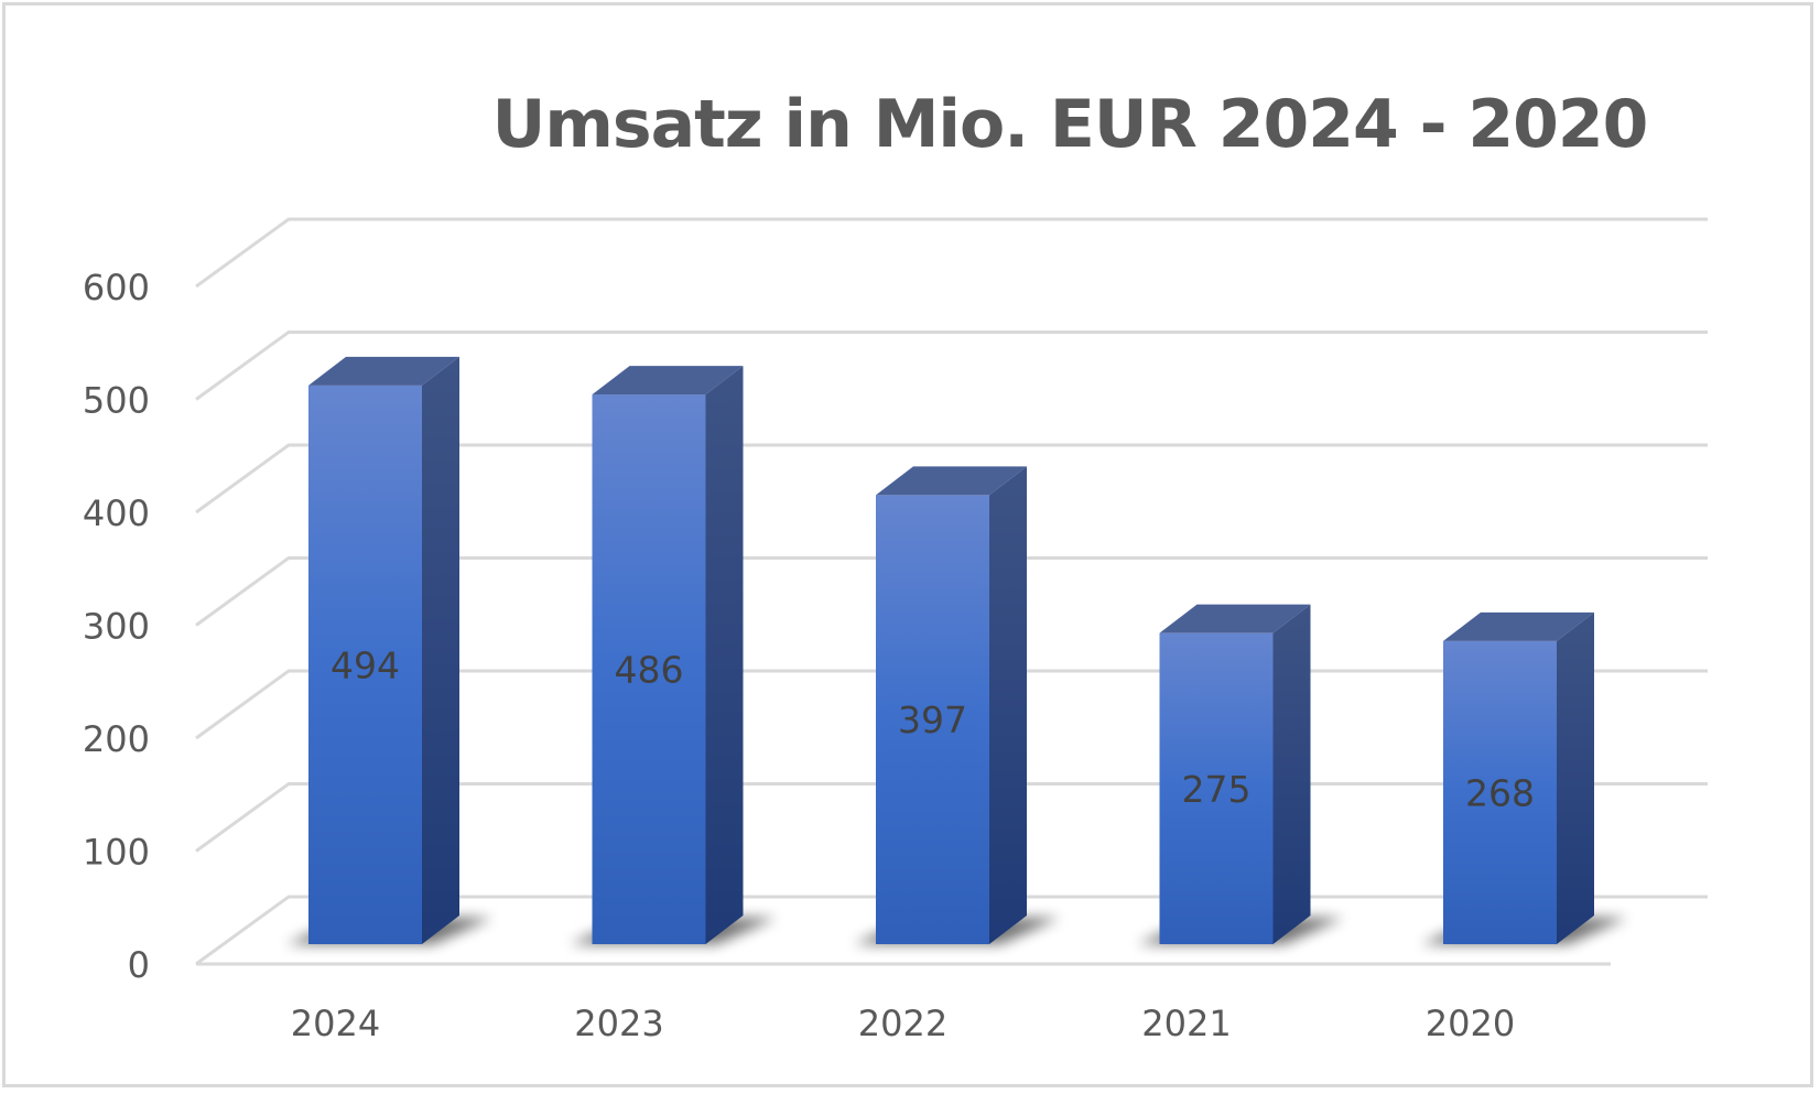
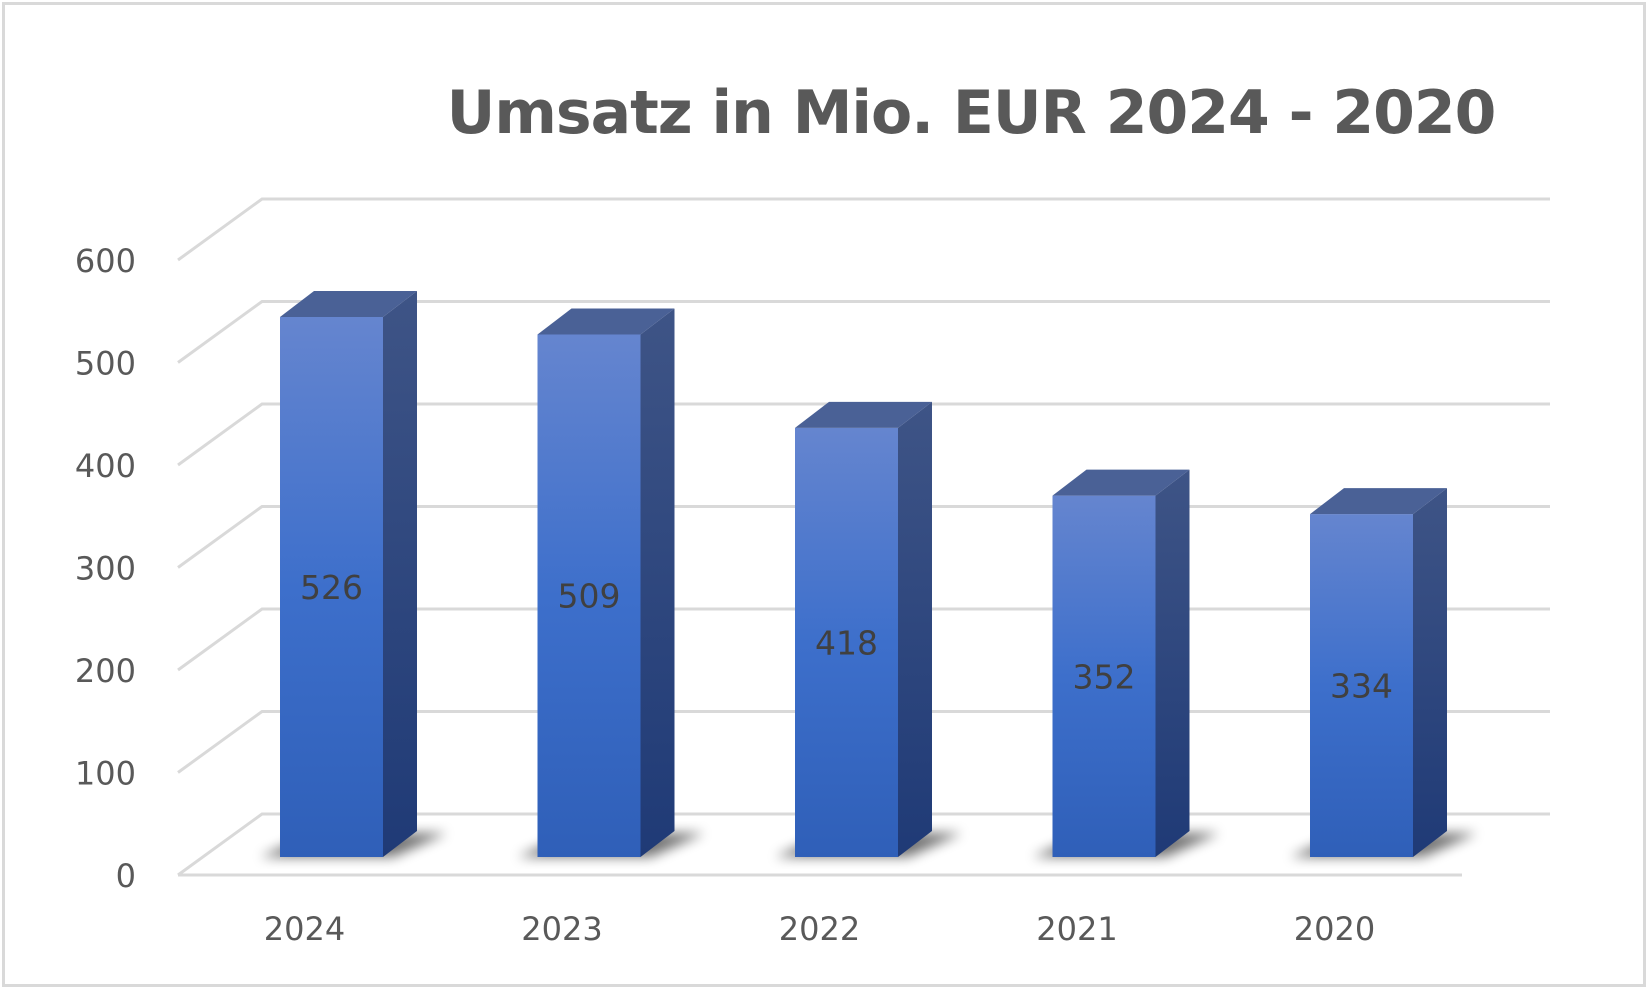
2024: 494 -> 526
2023: 486 -> 509
2022: 397 -> 418
2021: 275 -> 352
2020: 268 -> 334
